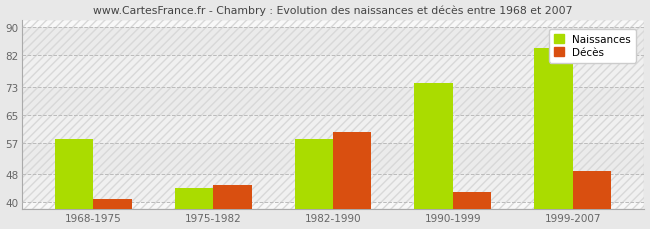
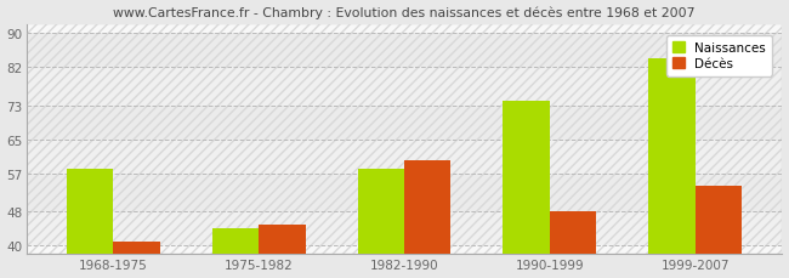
Décès/1990-1999: 43 -> 48
Décès/1999-2007: 49 -> 54
